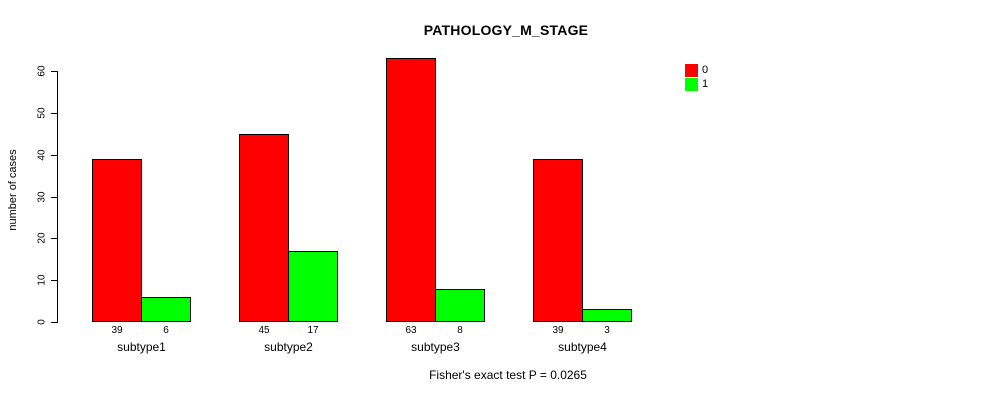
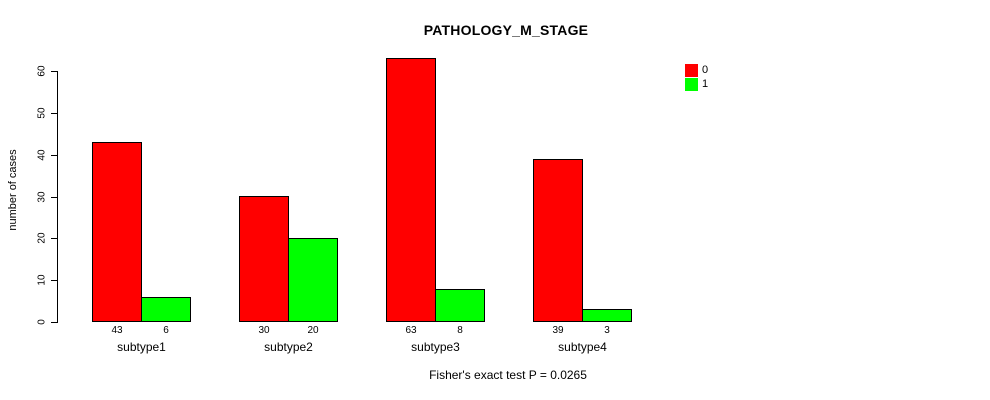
0/subtype1: 39 -> 43
0/subtype2: 45 -> 30
1/subtype2: 17 -> 20
